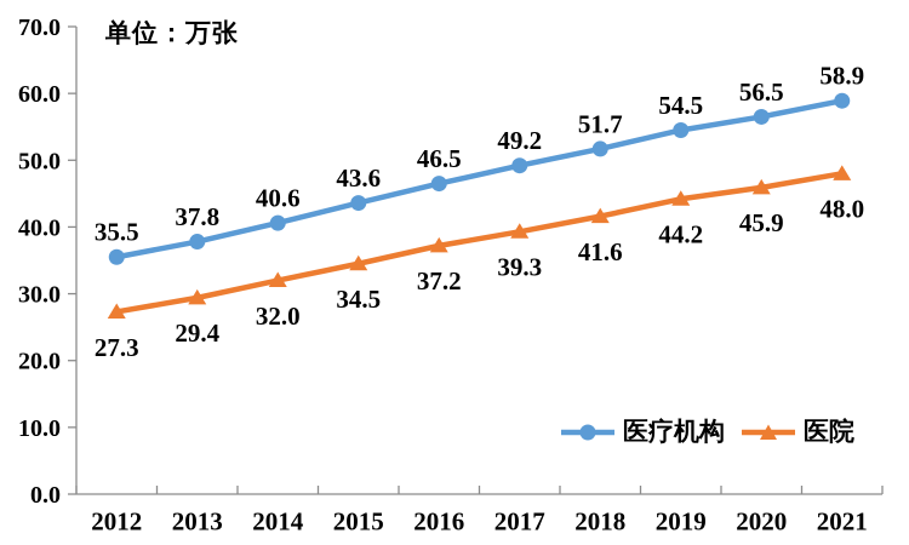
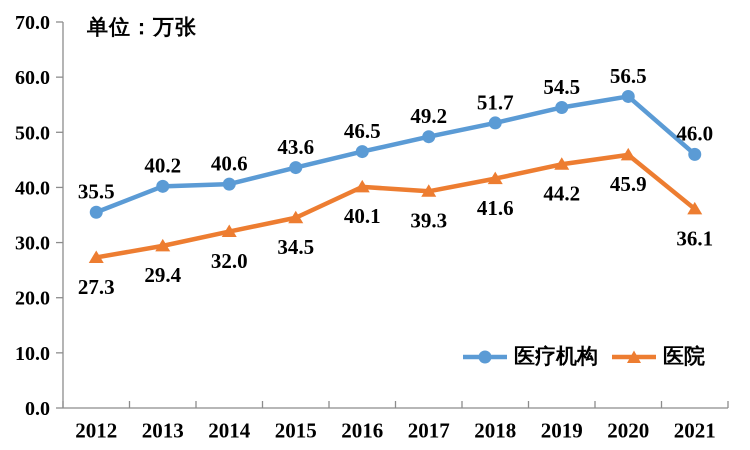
医疗机构/2013: 37.8 -> 40.2
医院/2016: 37.2 -> 40.1
医疗机构/2021: 58.9 -> 46.0
医院/2021: 48.0 -> 36.1
